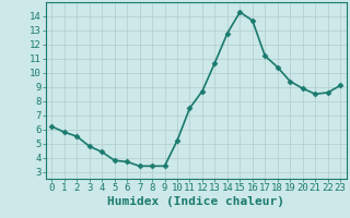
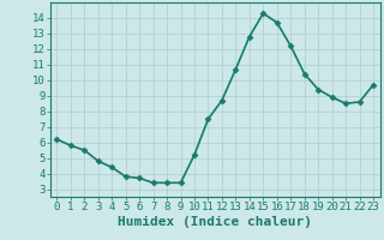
17: 11.2 -> 12.2
23: 9.1 -> 9.7
